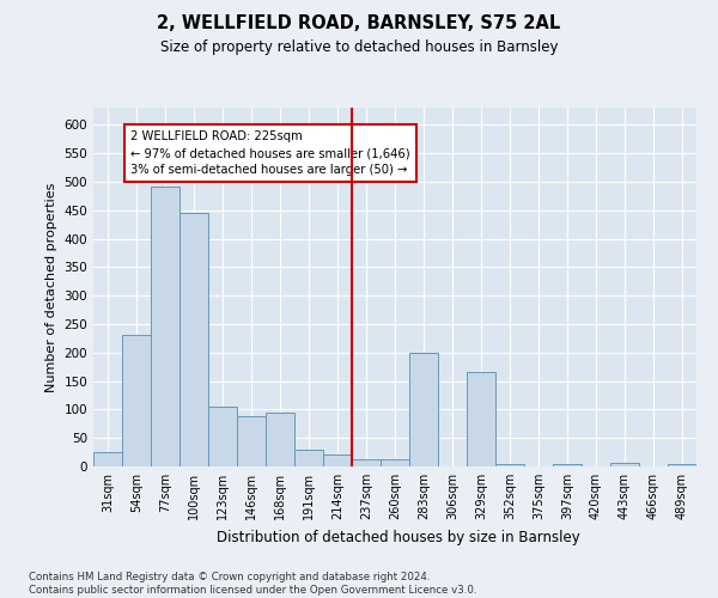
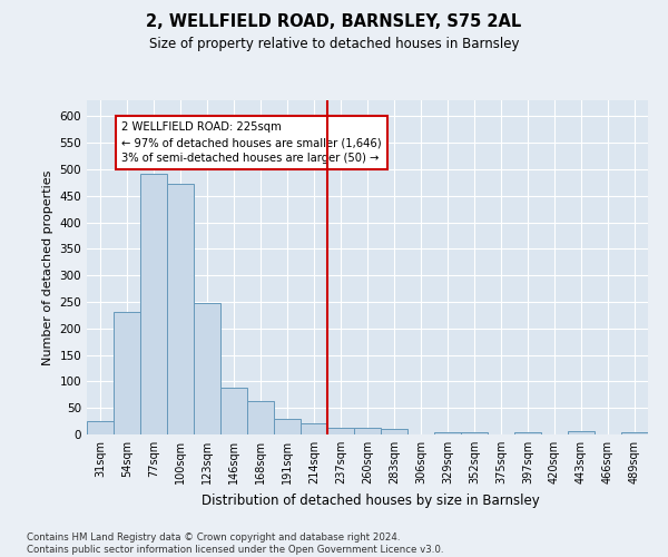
100sqm: 445 -> 472
123sqm: 105 -> 248
168sqm: 95 -> 62
283sqm: 200 -> 10
329sqm: 165 -> 5
